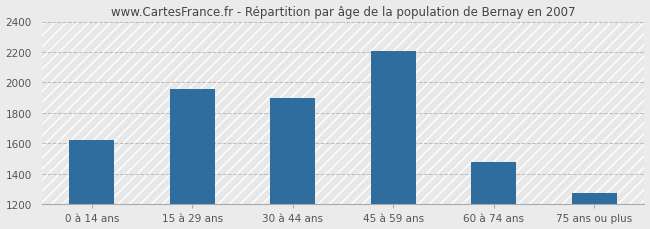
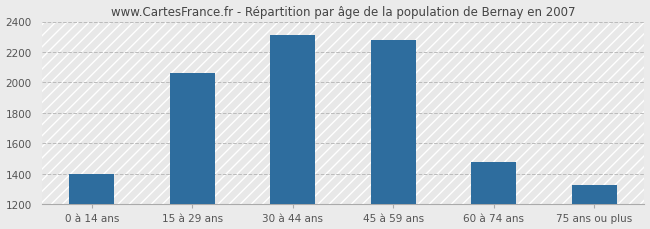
0 à 14 ans: 1620 -> 1400
15 à 29 ans: 1960 -> 2060
30 à 44 ans: 1900 -> 2310
45 à 59 ans: 2200 -> 2280
75 ans ou plus: 1280 -> 1330
